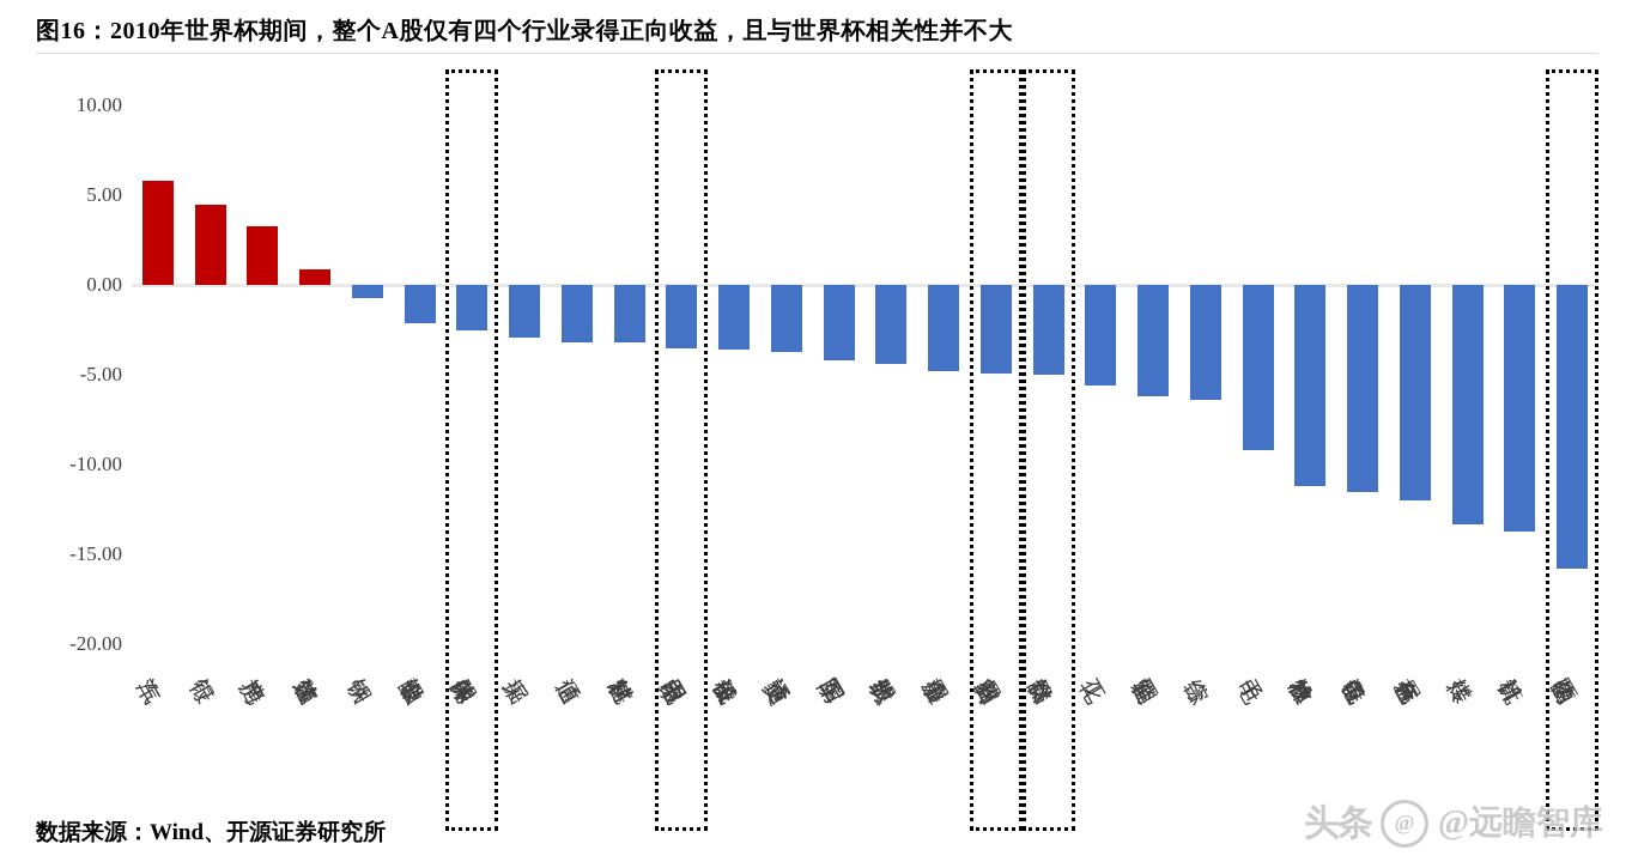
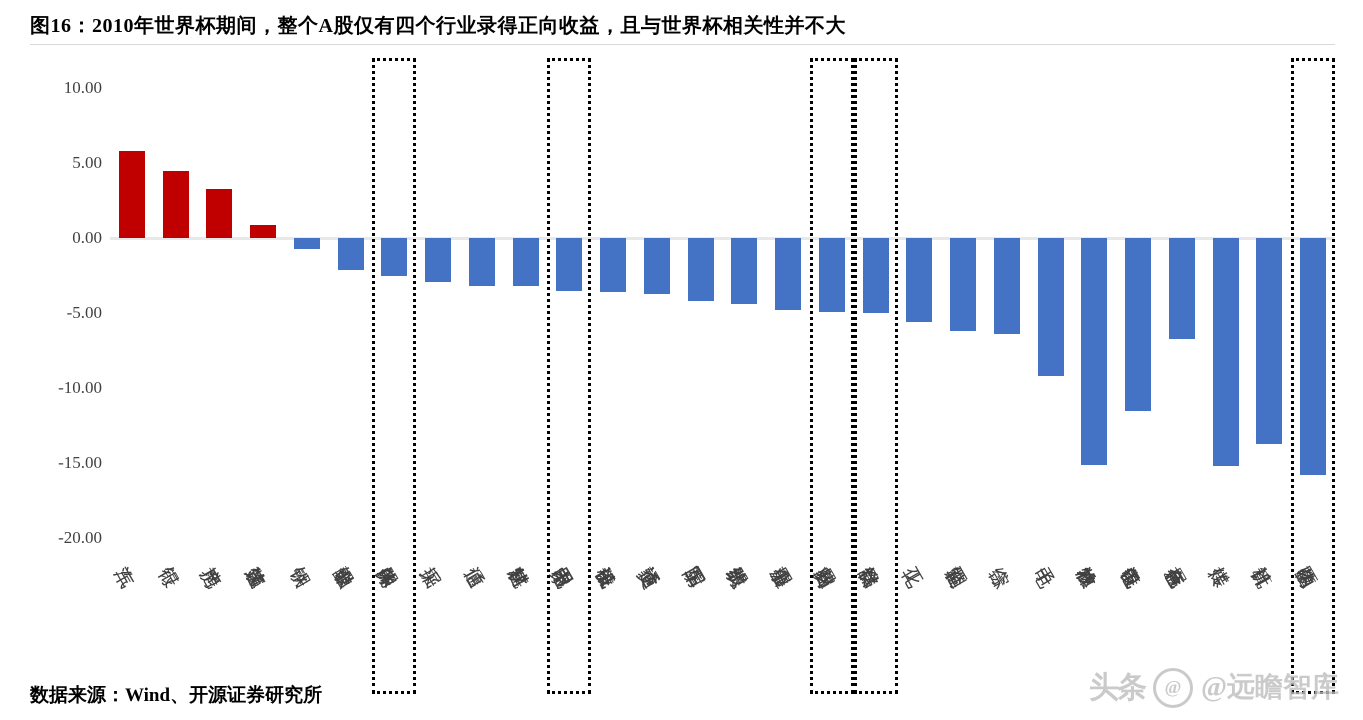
农林牧渔: -11.2 -> -15.1
有色金属: -12.0 -> -6.7
传媒: -13.3 -> -15.2
